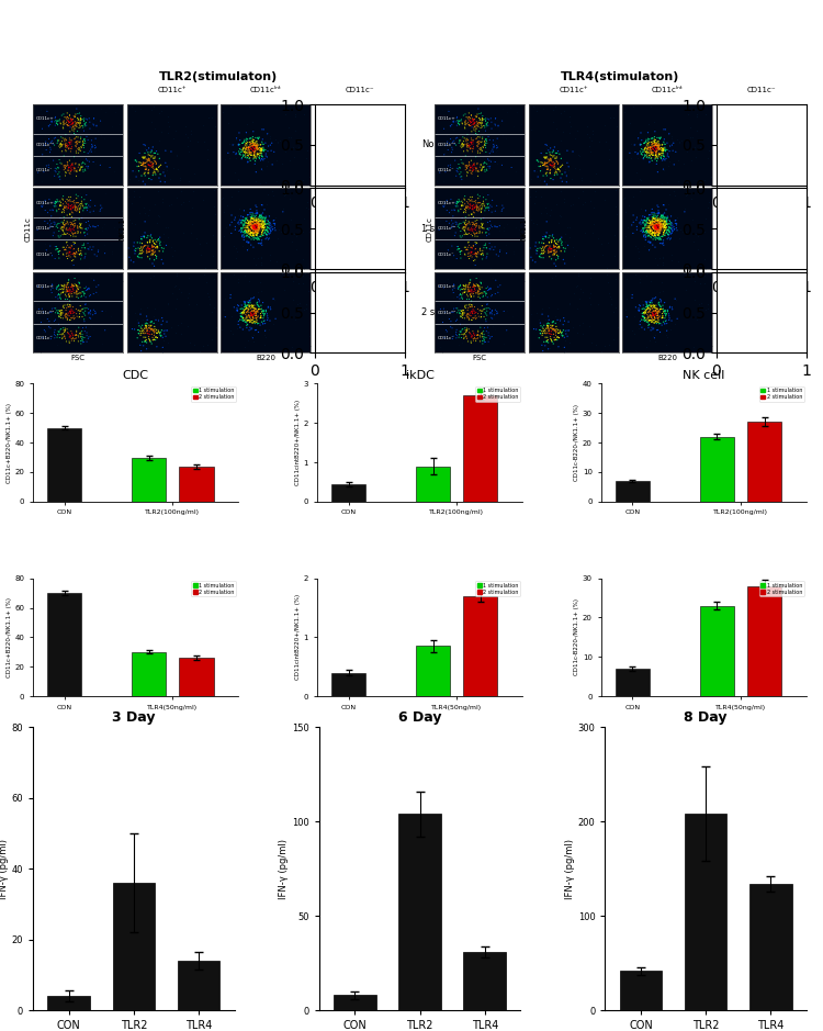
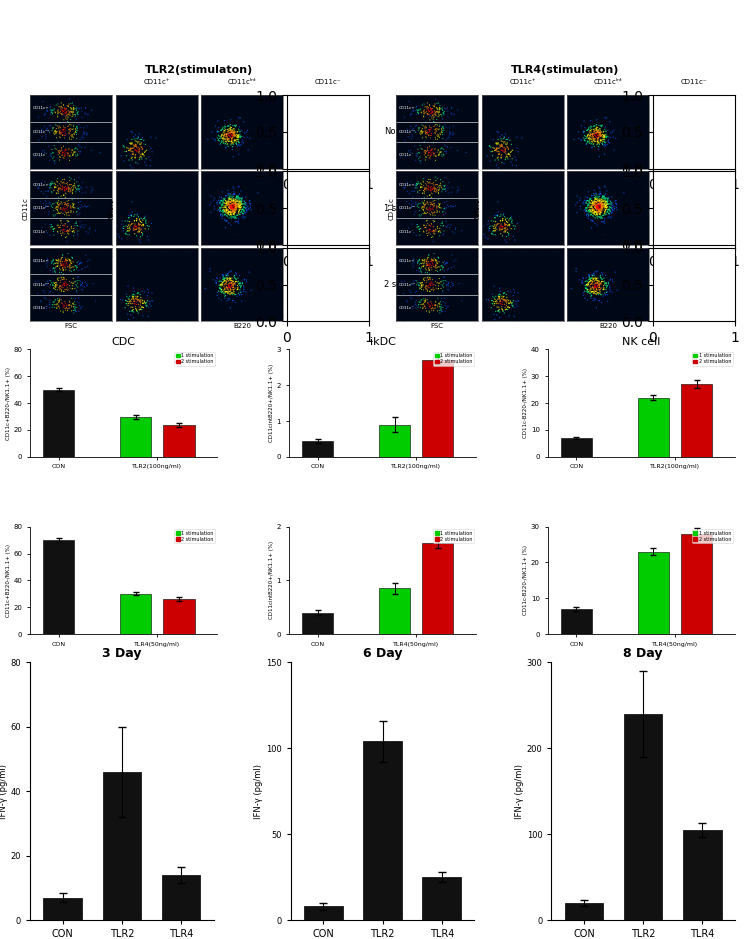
3 Day/CON: 4 -> 7
3 Day/TLR2: 36 -> 46
6 Day/TLR4: 31 -> 25
8 Day/CON: 42 -> 20
8 Day/TLR2: 208 -> 240
8 Day/TLR4: 134 -> 105
